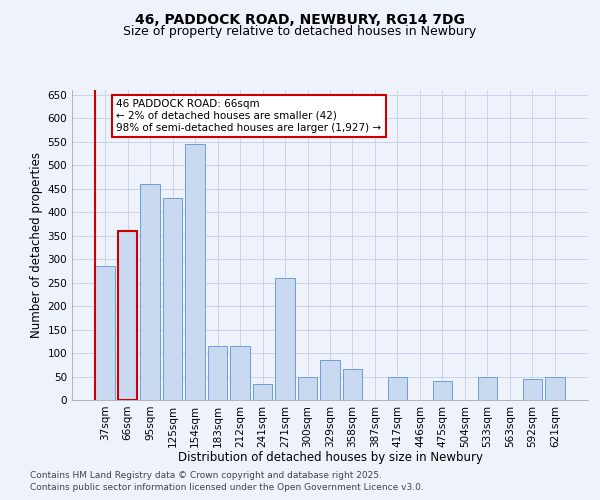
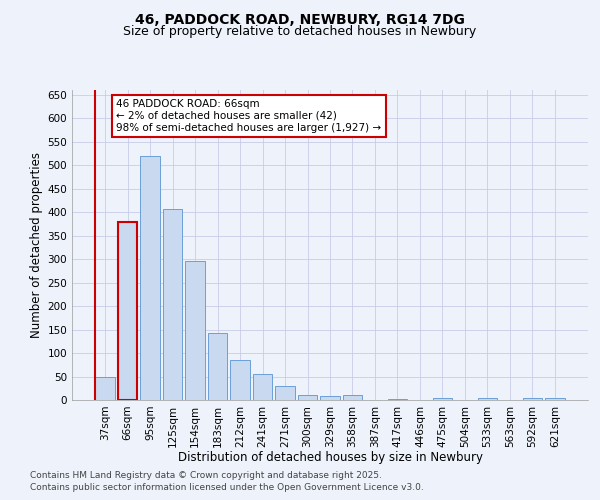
37sqm: 285 -> 50
66sqm: 360 -> 380
95sqm: 460 -> 520
125sqm: 430 -> 407
154sqm: 545 -> 295
183sqm: 115 -> 143
212sqm: 115 -> 85
241sqm: 35 -> 55
271sqm: 260 -> 30
300sqm: 50 -> 11
329sqm: 85 -> 9
358sqm: 65 -> 11
417sqm: 50 -> 3
475sqm: 40 -> 4
533sqm: 50 -> 4
592sqm: 45 -> 4
621sqm: 50 -> 4
